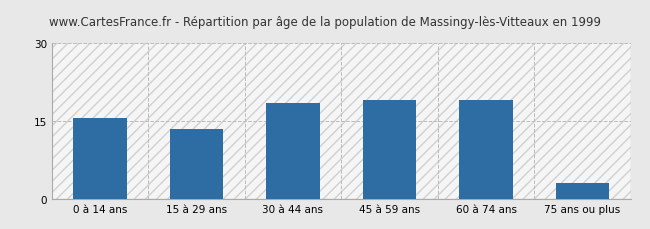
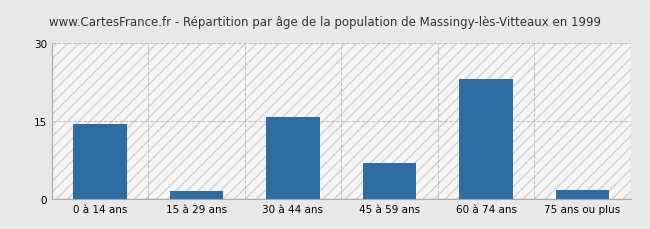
0 à 14 ans: 15.5 -> 14.4
15 à 29 ans: 13.5 -> 1.6
30 à 44 ans: 18.5 -> 15.8
45 à 59 ans: 19.0 -> 7.0
60 à 74 ans: 19.0 -> 23.0
75 ans ou plus: 3.0 -> 1.8
